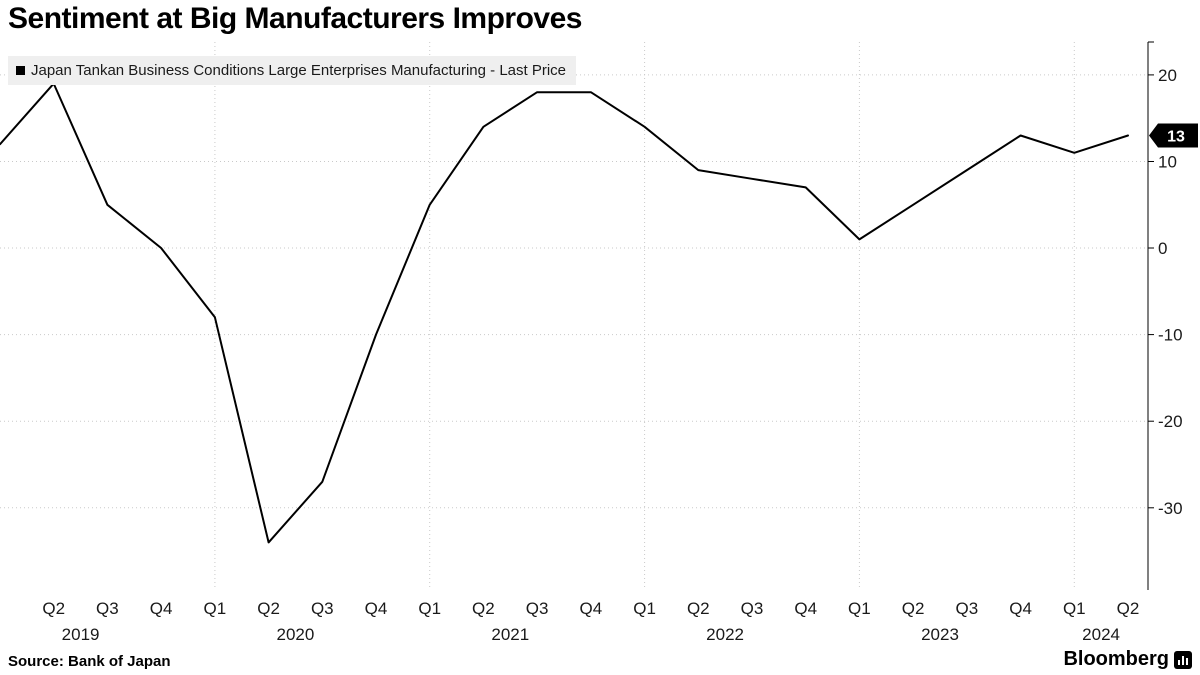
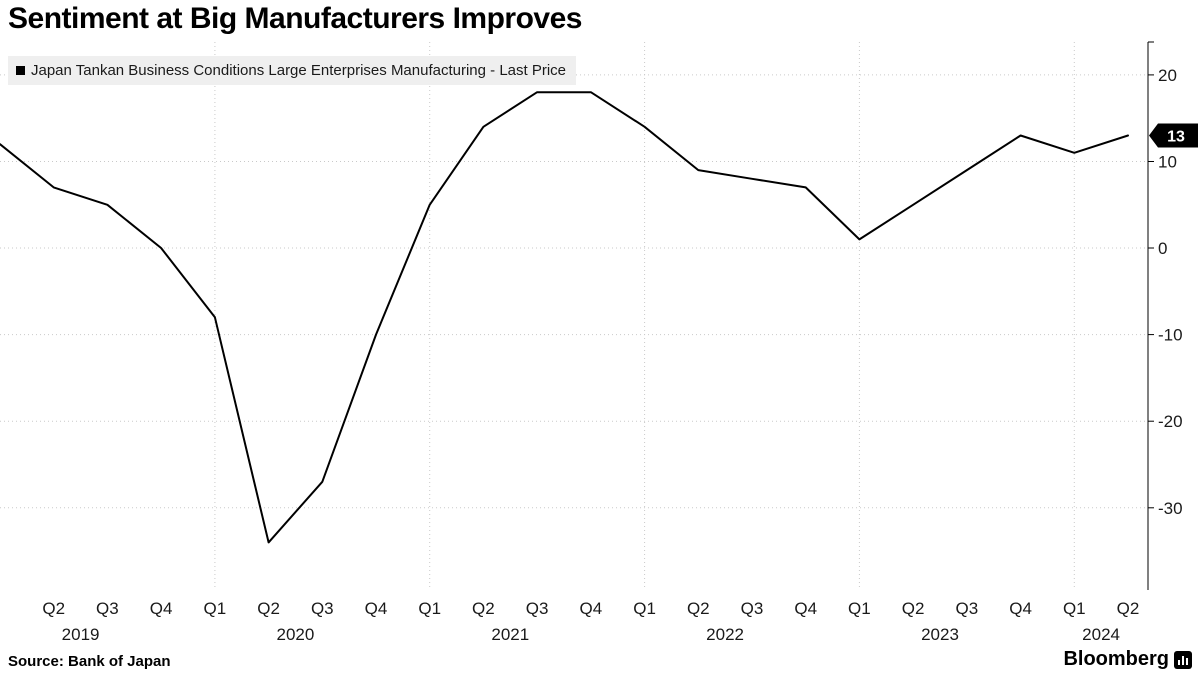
Q2 2019: 19 -> 7
